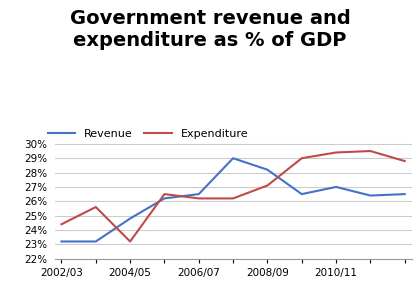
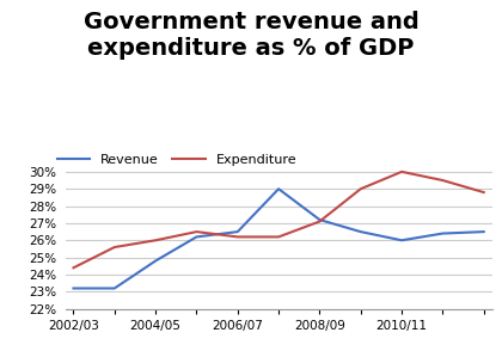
Expenditure/2004/05: 23.2% -> 26.0%
Revenue/2008/09: 28.2% -> 27.2%
Revenue/2010/11: 27.0% -> 26.0%
Expenditure/2010/11: 29.4% -> 30.0%
